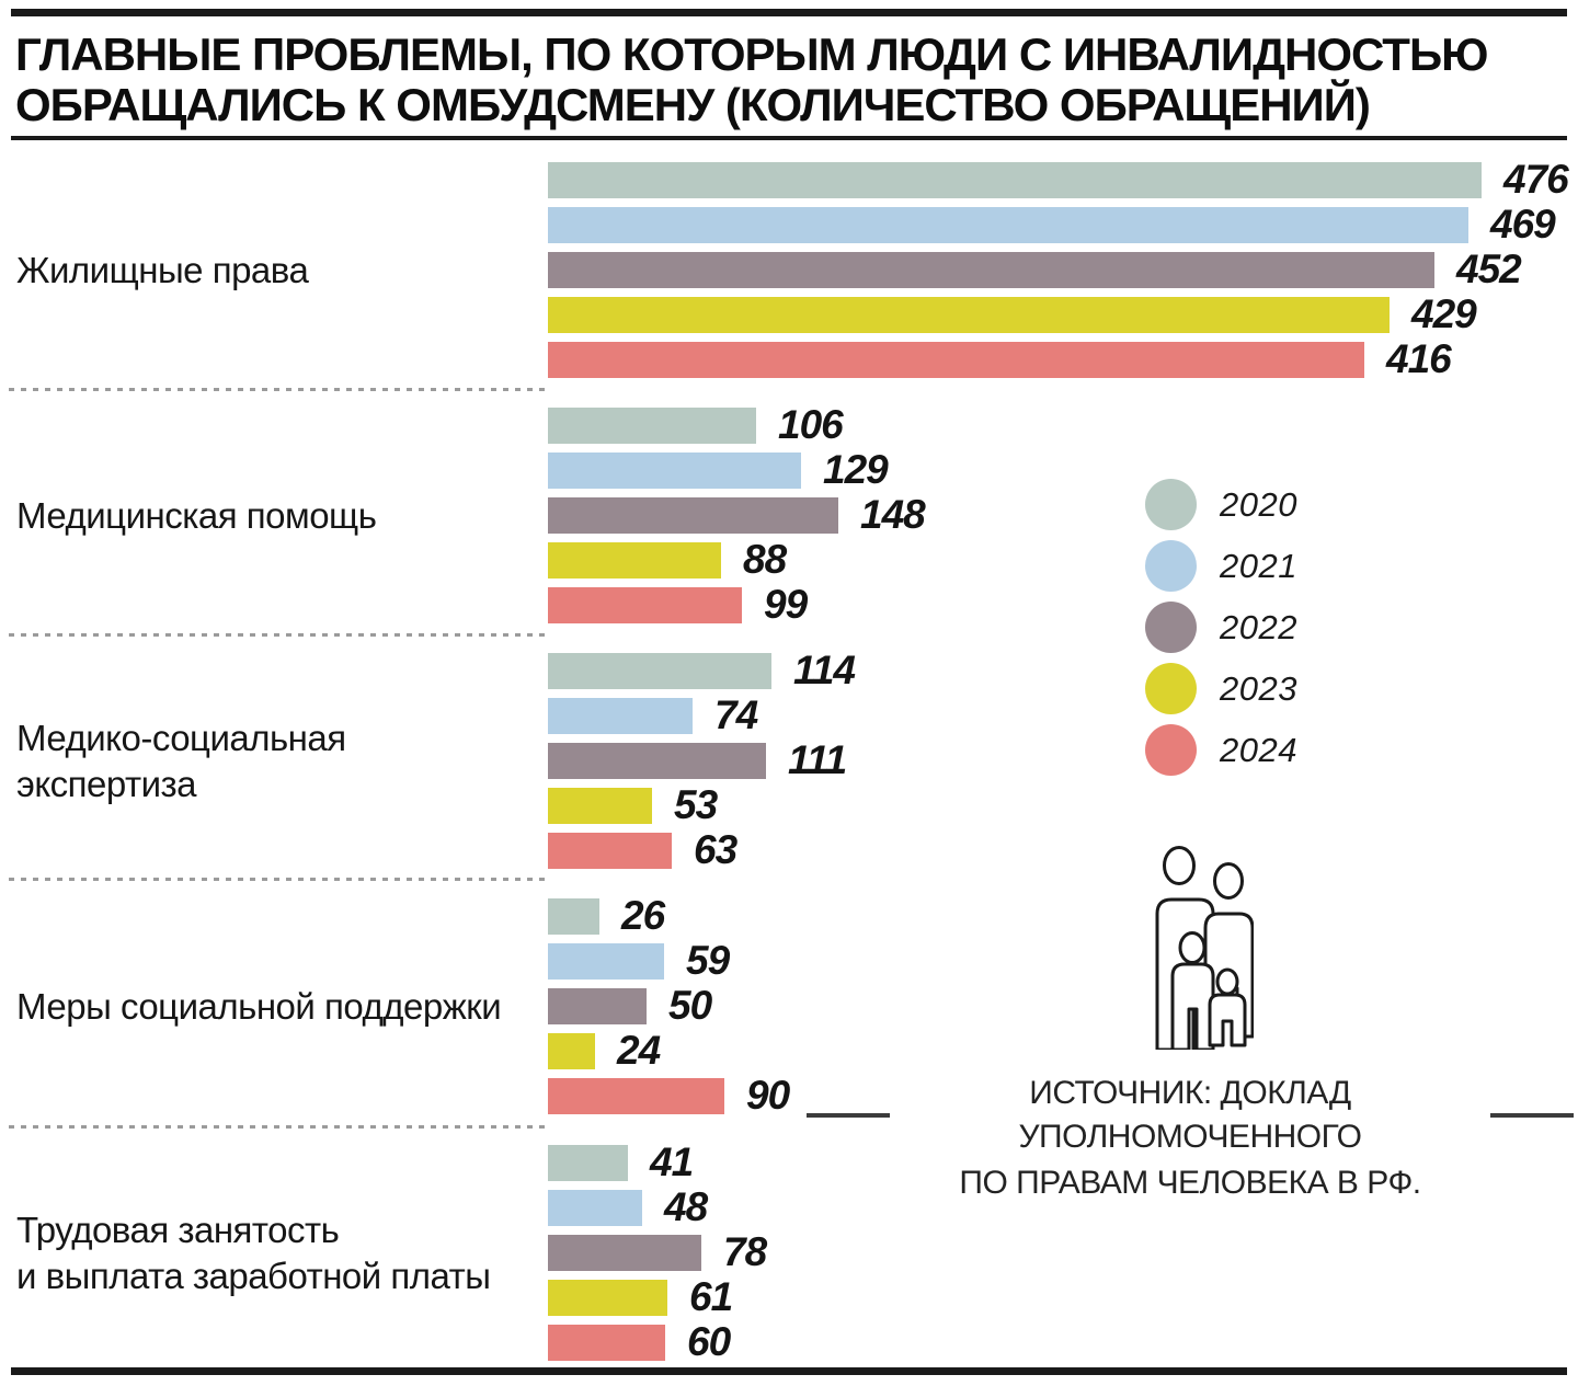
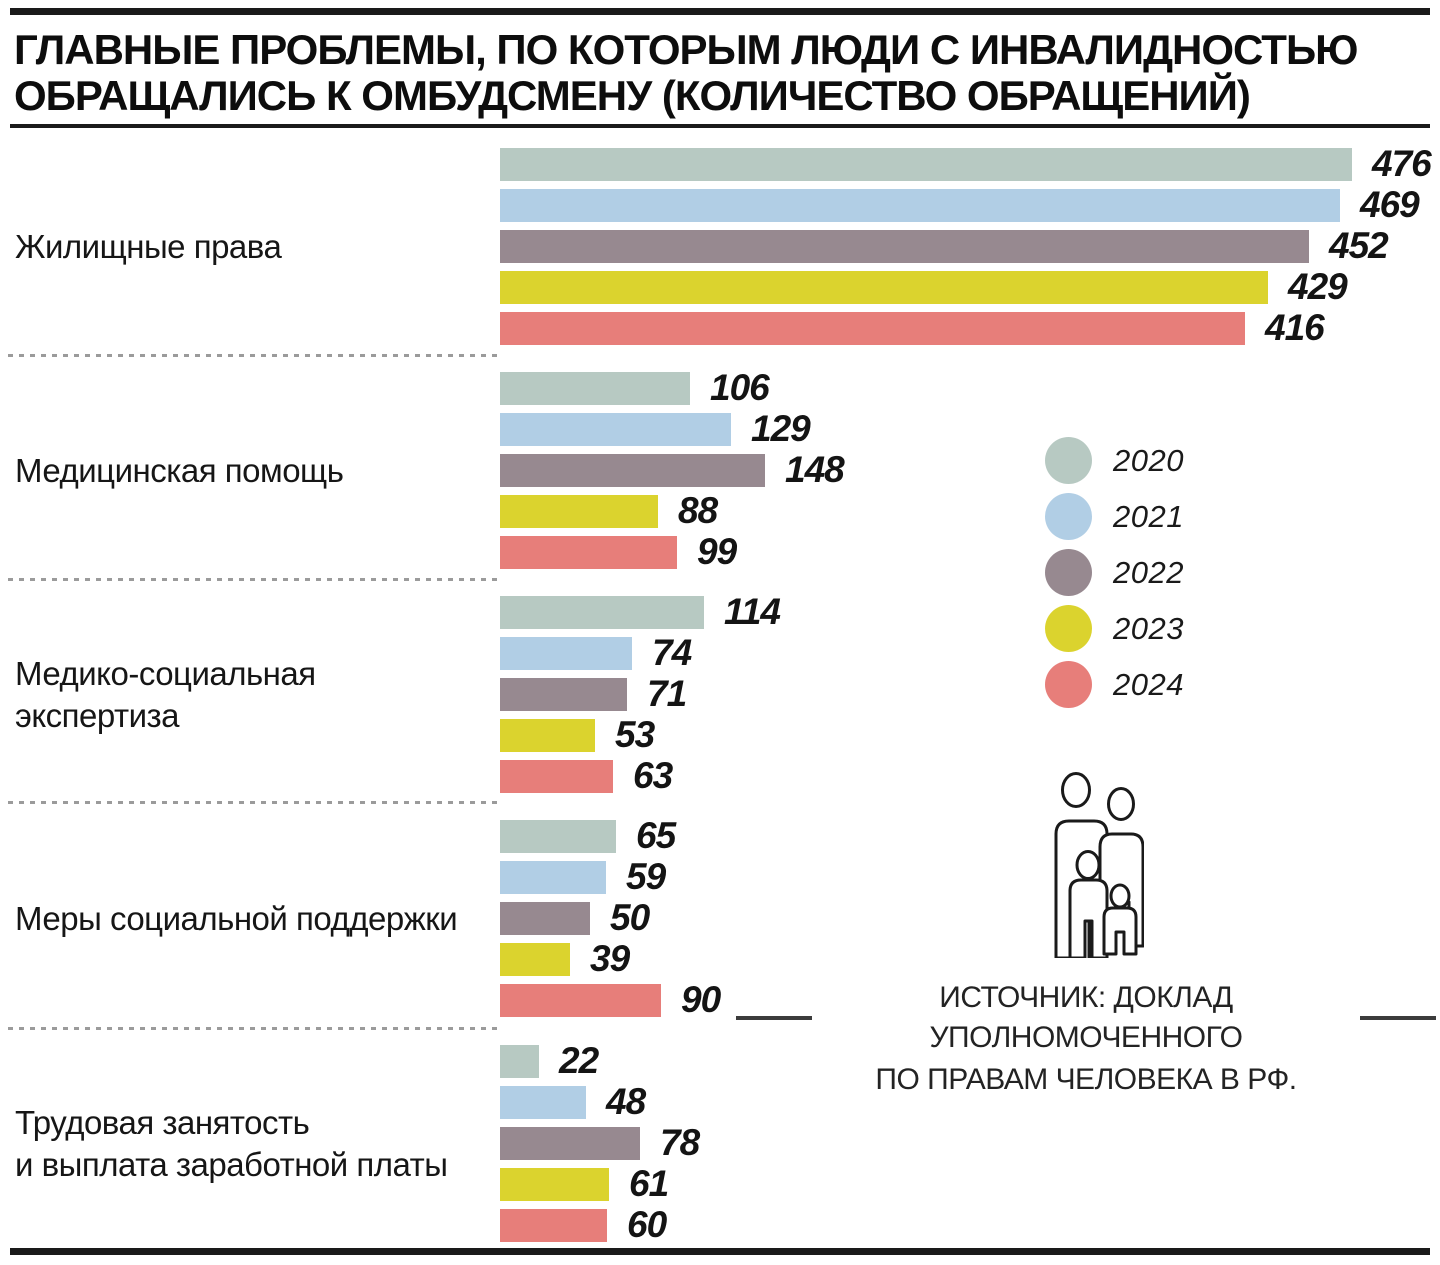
2022/Медико-социальная экспертиза: 111 -> 71
2020/Меры социальной поддержки: 26 -> 65
2023/Меры социальной поддержки: 24 -> 39
2020/Трудовая занятость и выплата заработной платы: 41 -> 22
